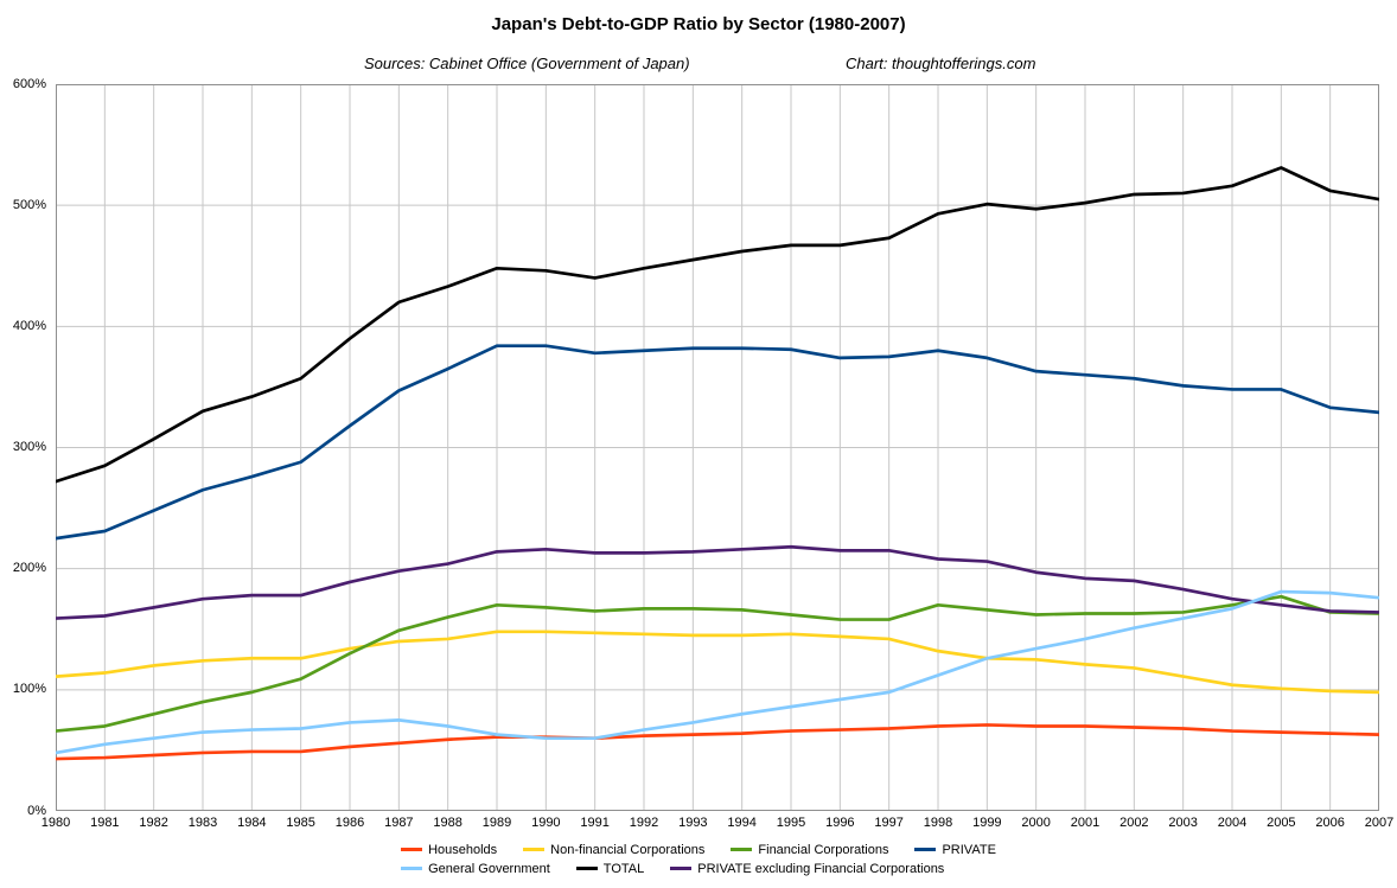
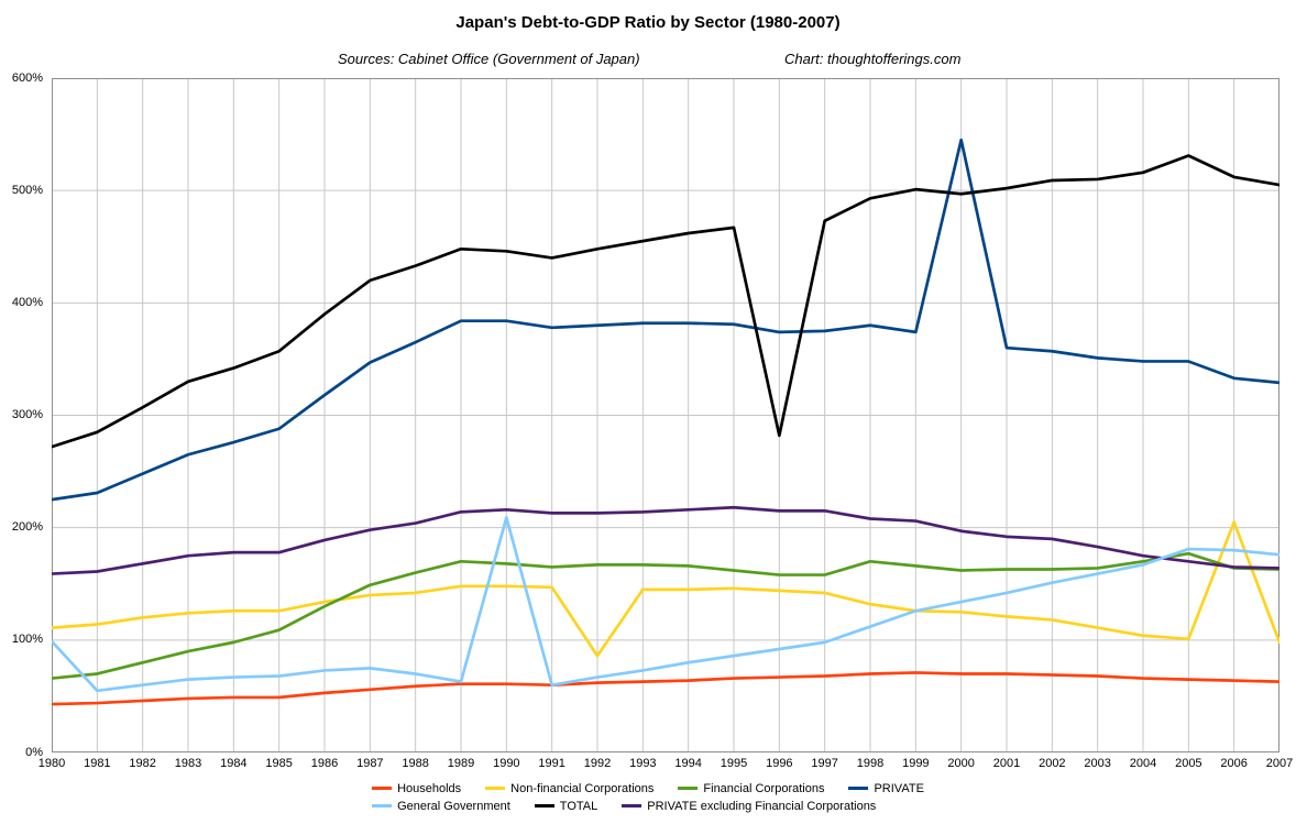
General Government/1980: 48% -> 99%
General Government/1990: 60% -> 209%
Non-financial Corporations/1992: 146% -> 86%
TOTAL/1996: 467% -> 282%
PRIVATE/2000: 363% -> 545%
Non-financial Corporations/2006: 99% -> 205%
